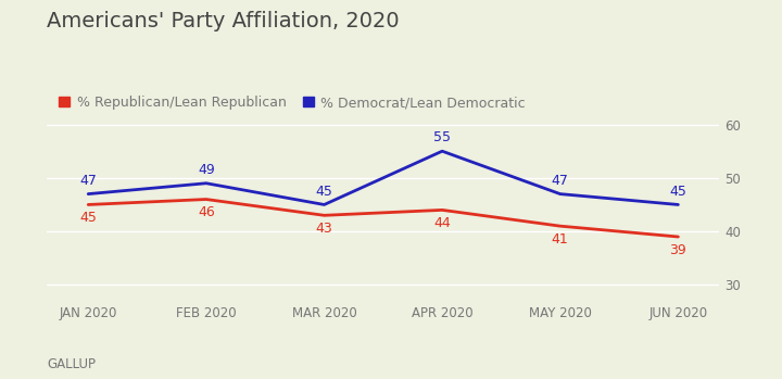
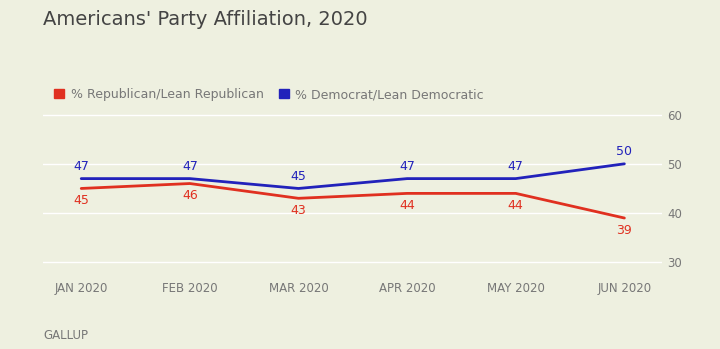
% Democrat/Lean Democratic/FEB 2020: 49 -> 47
% Democrat/Lean Democratic/APR 2020: 55 -> 47
% Republican/Lean Republican/MAY 2020: 41 -> 44
% Democrat/Lean Democratic/JUN 2020: 45 -> 50
